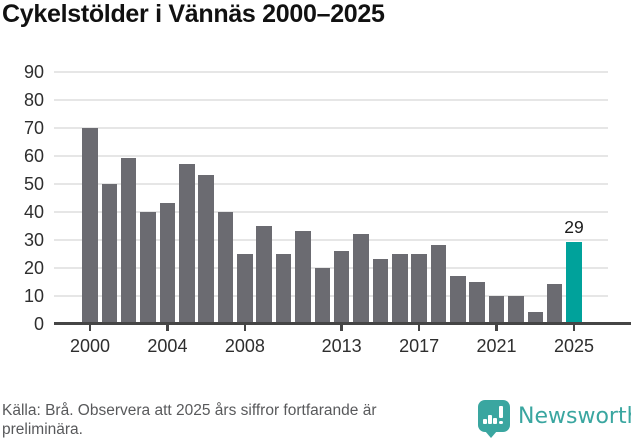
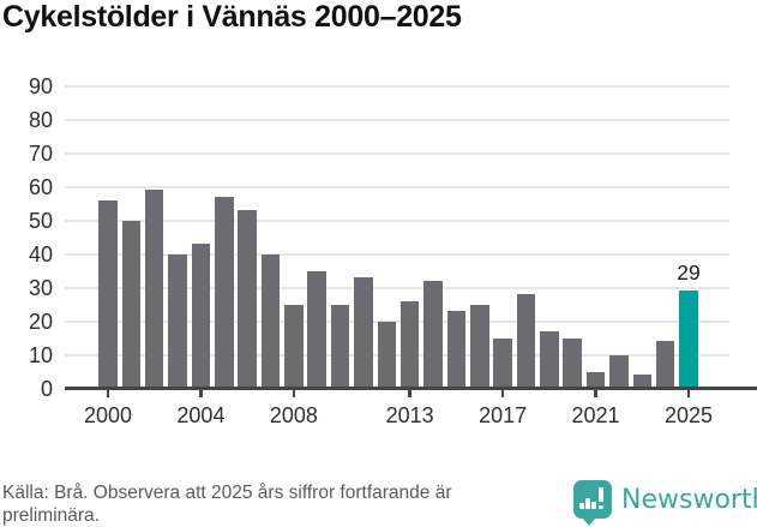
2000: 70 -> 56
2017: 25 -> 15
2021: 10 -> 5
